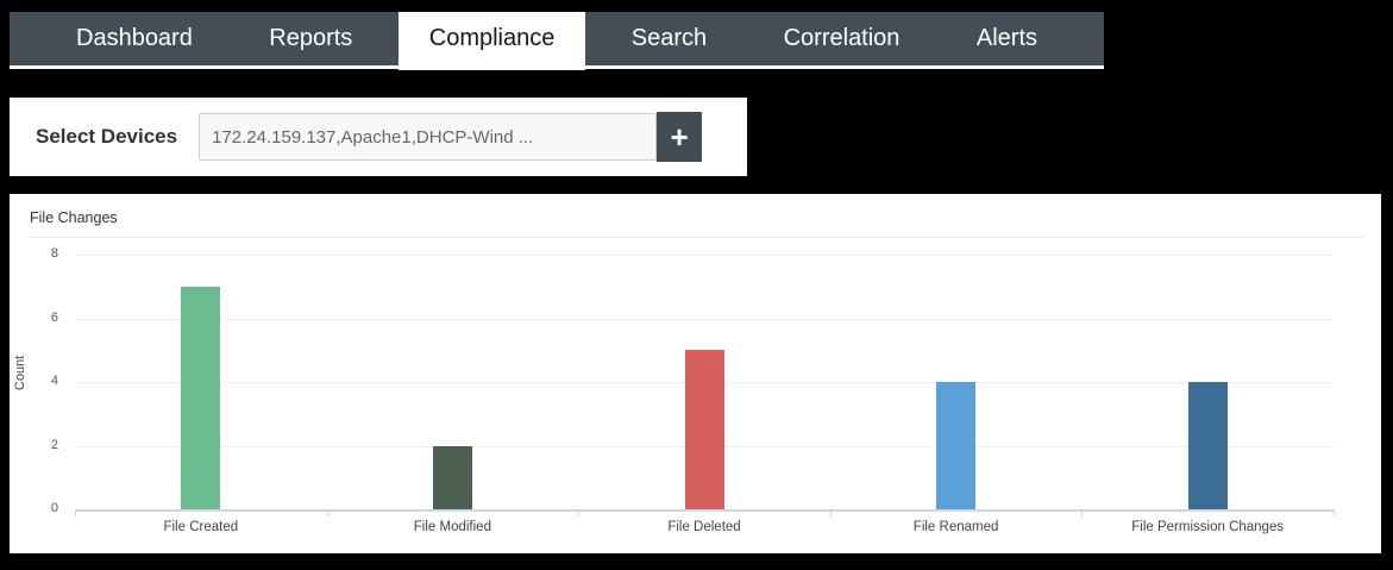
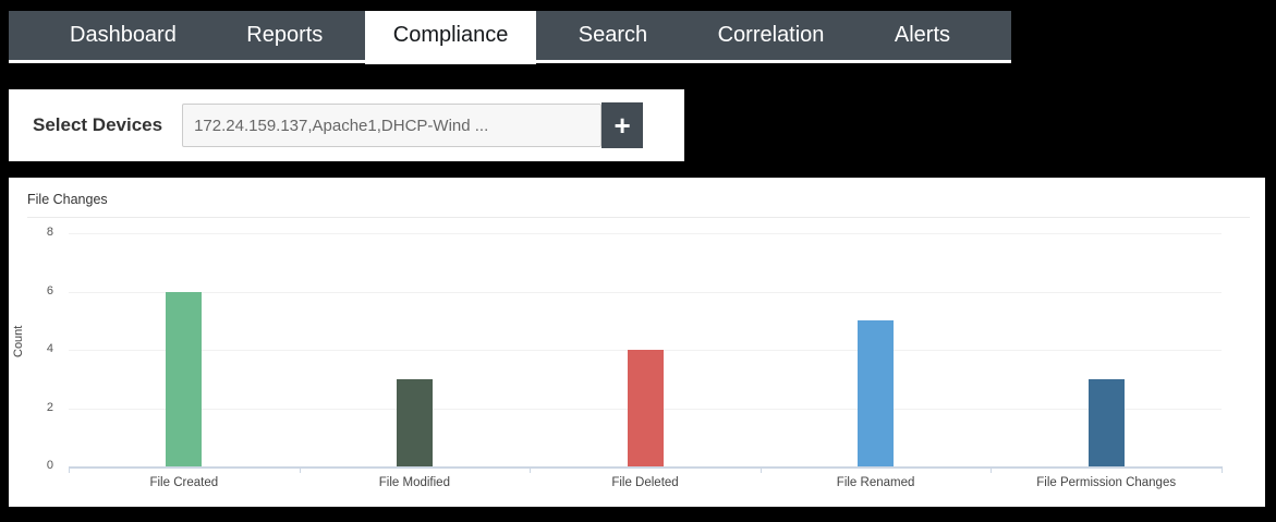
File Created: 7 -> 6
File Modified: 2 -> 3
File Deleted: 5 -> 4
File Renamed: 4 -> 5
File Permission Changes: 4 -> 3
